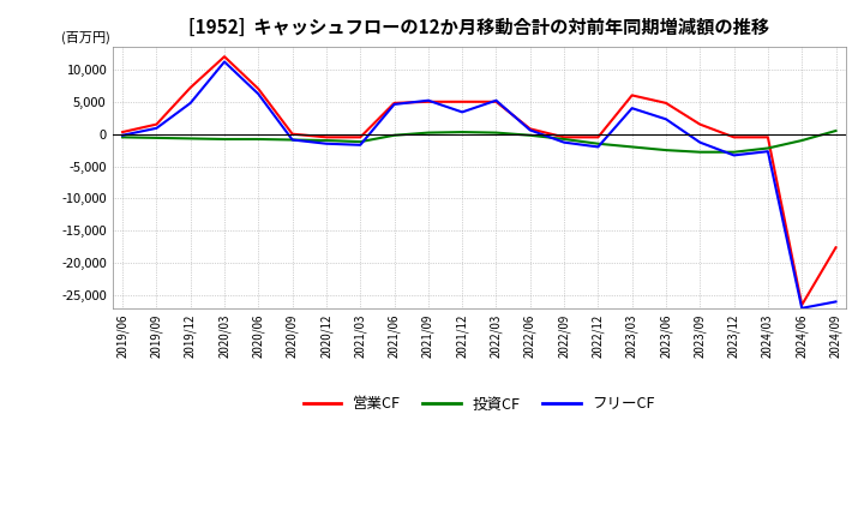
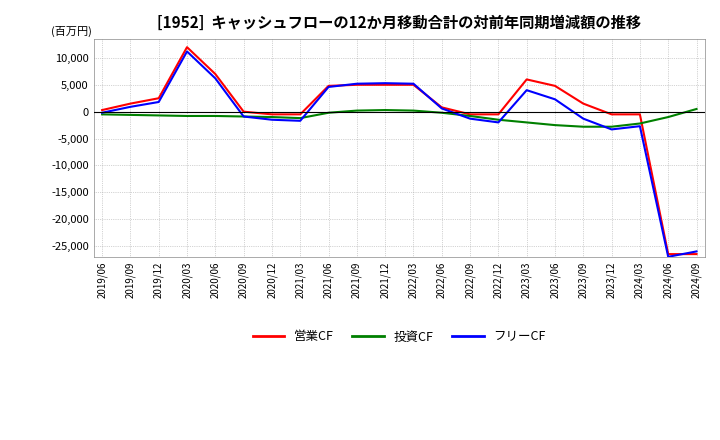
営業CF/2019/12: 7,200 -> 2,500
フリーCF/2019/12: 4,800 -> 1,800
フリーCF/2021/12: 3,400 -> 5,300
営業CF/2024/09: -17,600 -> -26,500
